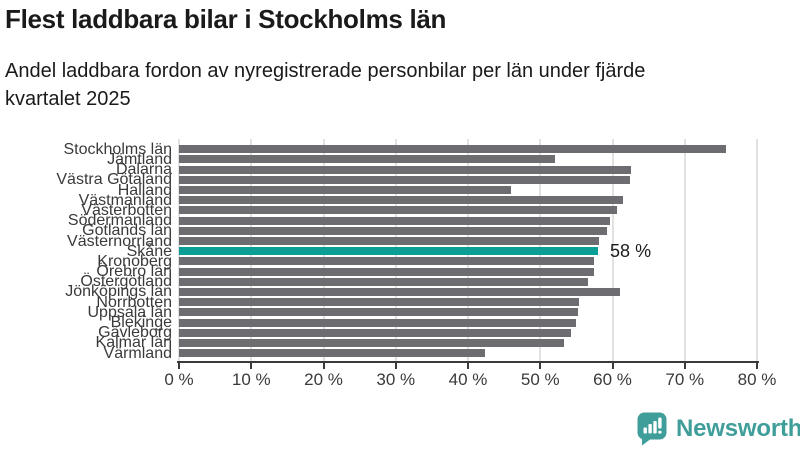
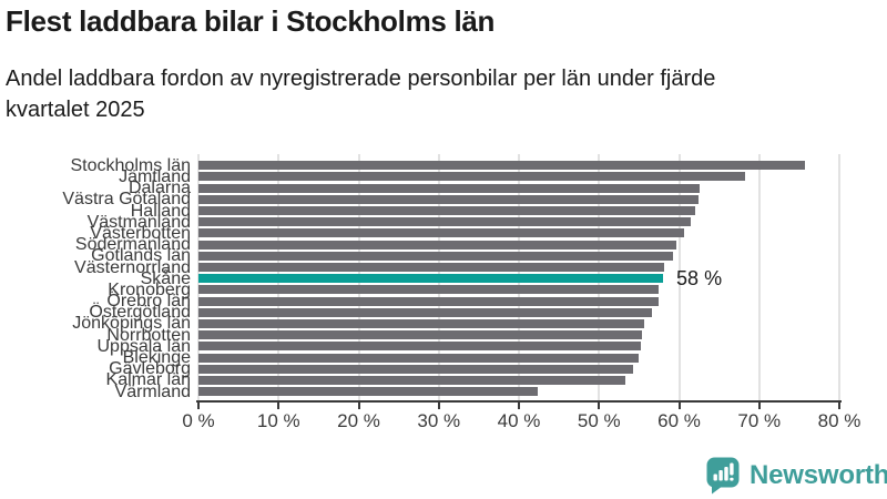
Jämtland: 52% -> 68%
Halland: 46% -> 62%
Jönköpings län: 61% -> 56%
